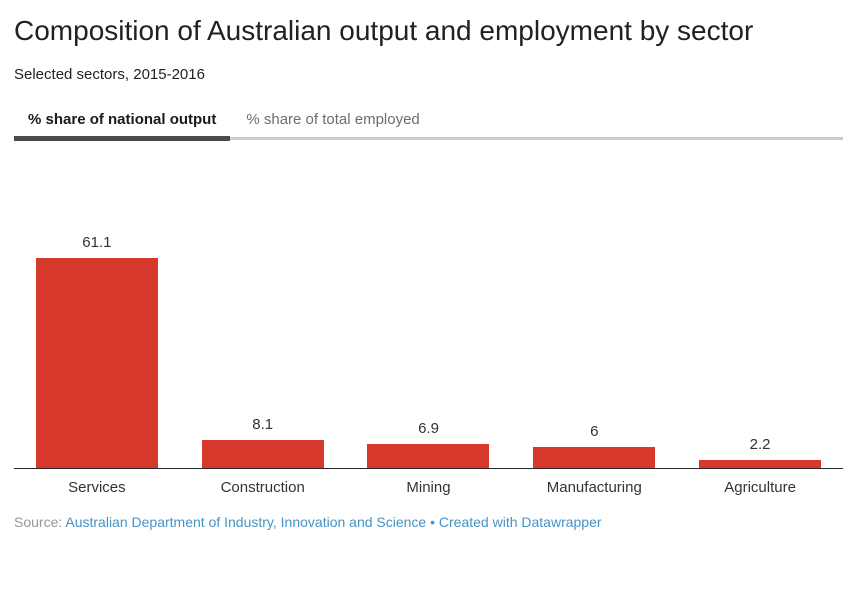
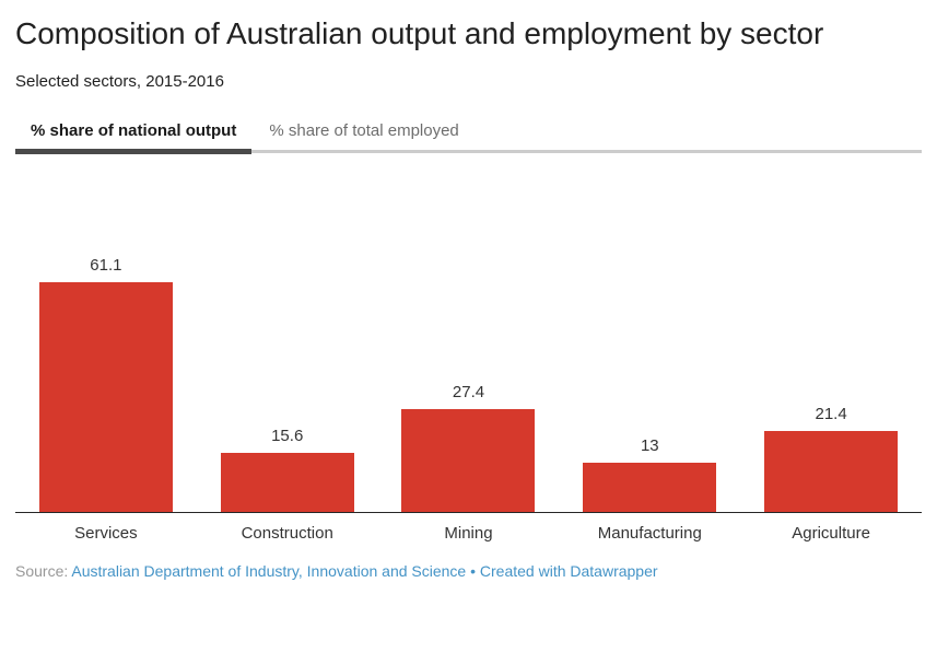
Construction: 8.1 -> 15.6
Mining: 6.9 -> 27.4
Manufacturing: 6 -> 13
Agriculture: 2.2 -> 21.4
